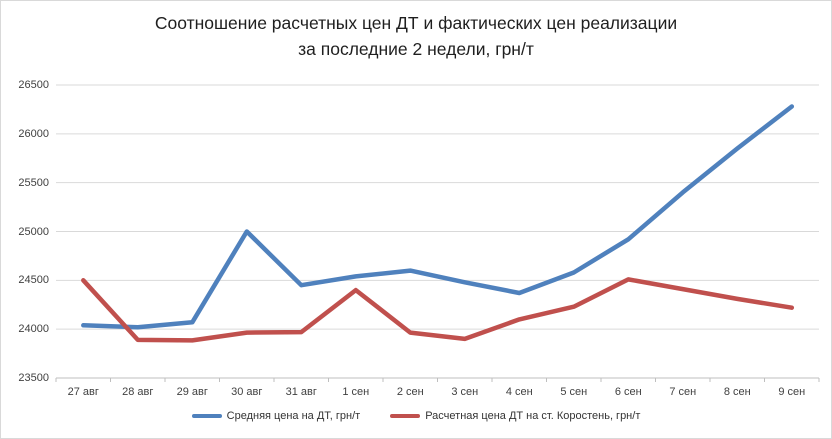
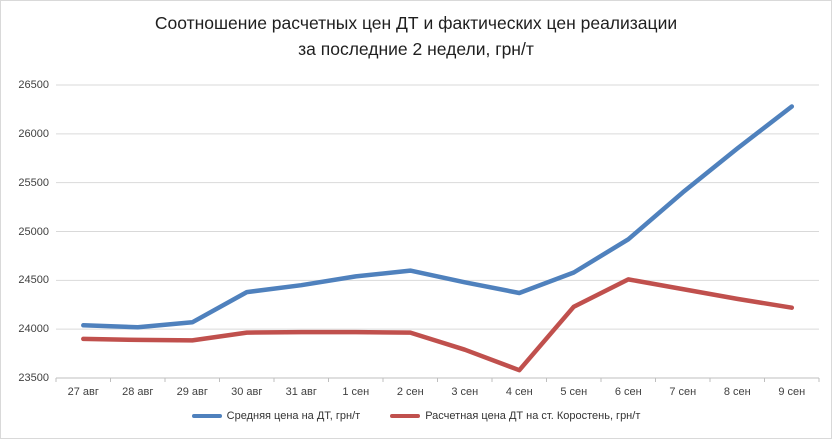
Расчетная цена ДТ на ст. Коростень, грн/т/27 авг: 24500 -> 23900
Средняя цена на ДТ, грн/т/30 авг: 25000 -> 24400
Расчетная цена ДТ на ст. Коростень, грн/т/1 сен: 24400 -> 24000
Расчетная цена ДТ на ст. Коростень, грн/т/3 сен: 23900 -> 23800
Расчетная цена ДТ на ст. Коростень, грн/т/4 сен: 24100 -> 23600
